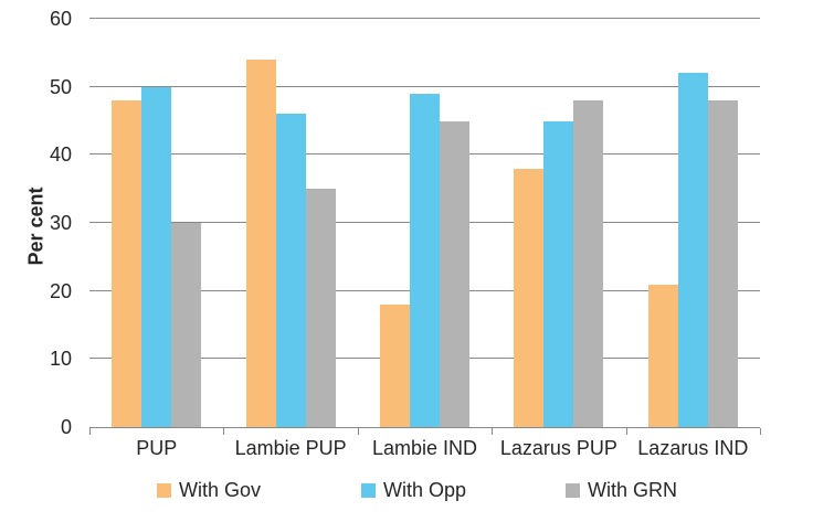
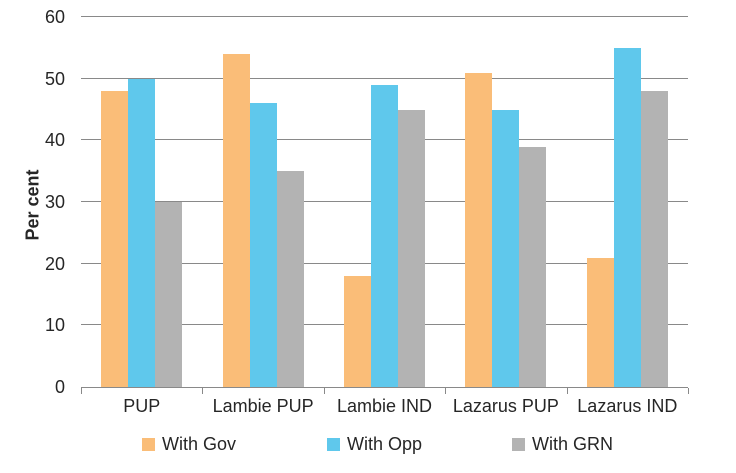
With Gov/Lazarus PUP: 38 -> 51
With GRN/Lazarus PUP: 48 -> 39
With Opp/Lazarus IND: 52 -> 55
